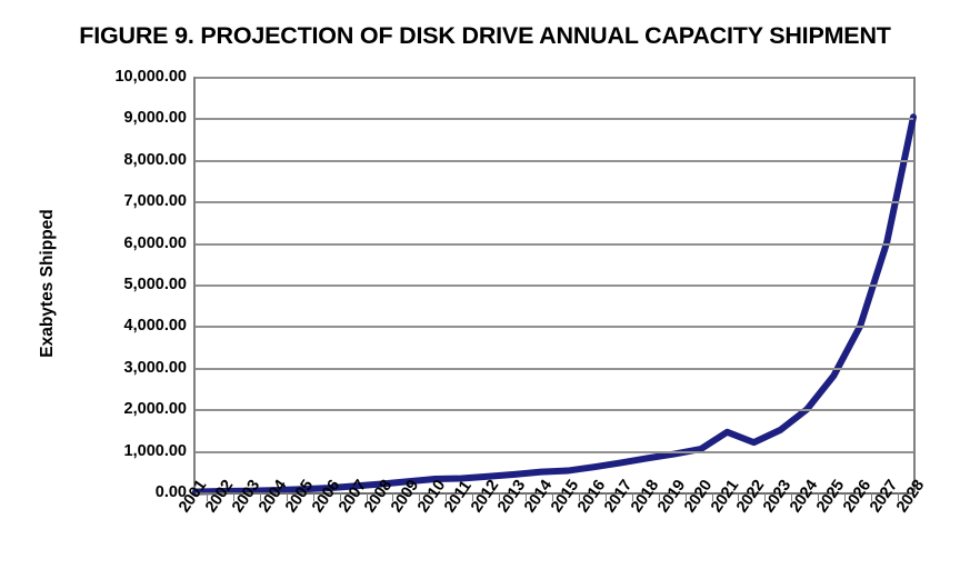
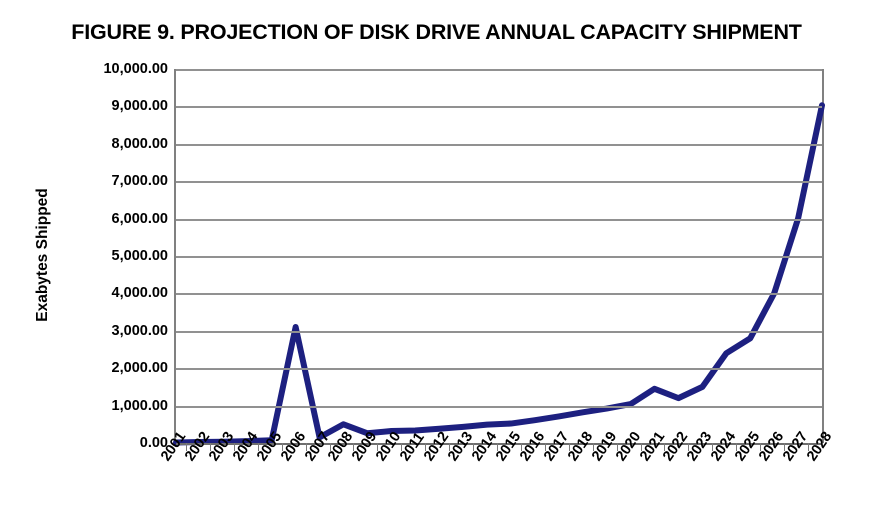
2006: 100 -> 3100
2008: 200 -> 500
2024: 2000 -> 2400
